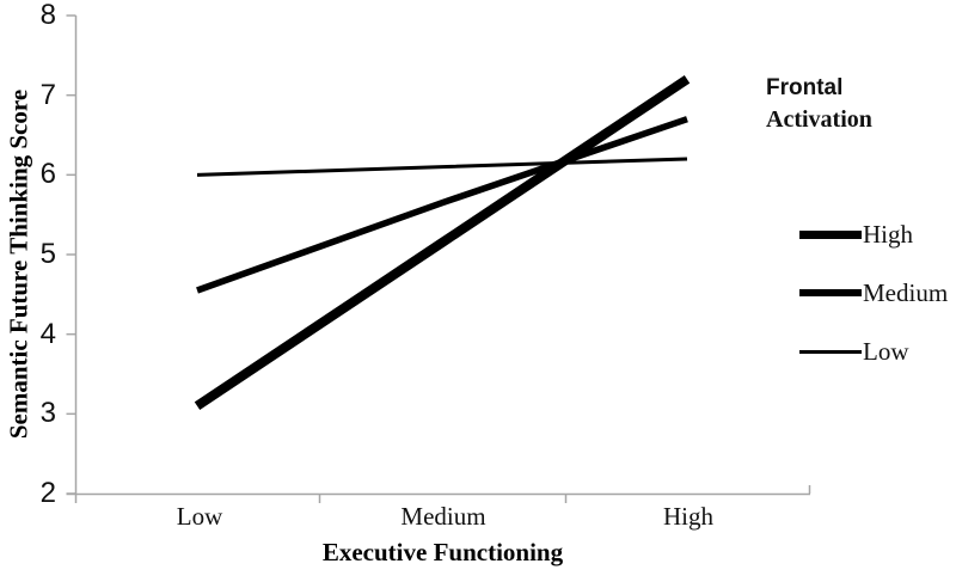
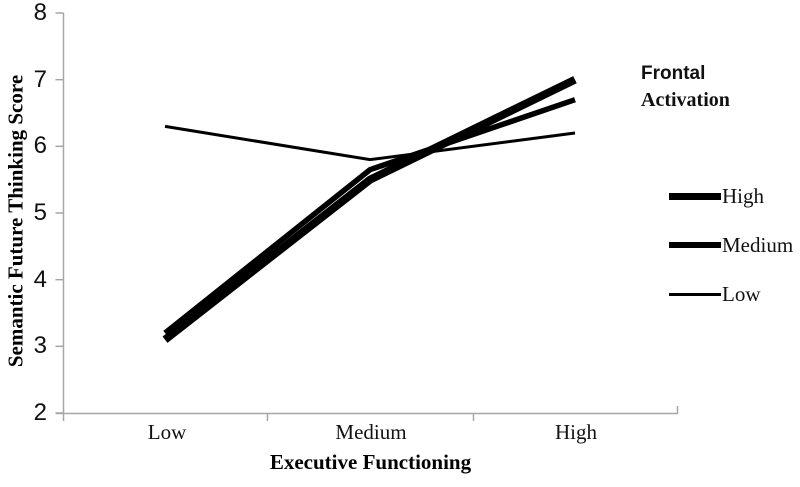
Medium/Low: 4.5 -> 3.2
Low/Low: 6.0 -> 6.3
High/Medium: 5.2 -> 5.5
Low/Medium: 6.1 -> 5.8
High/High: 7.2 -> 7.0
